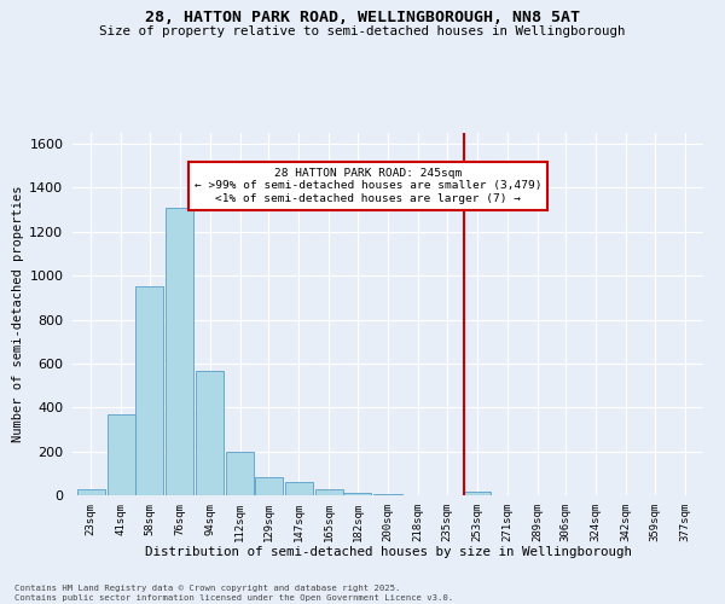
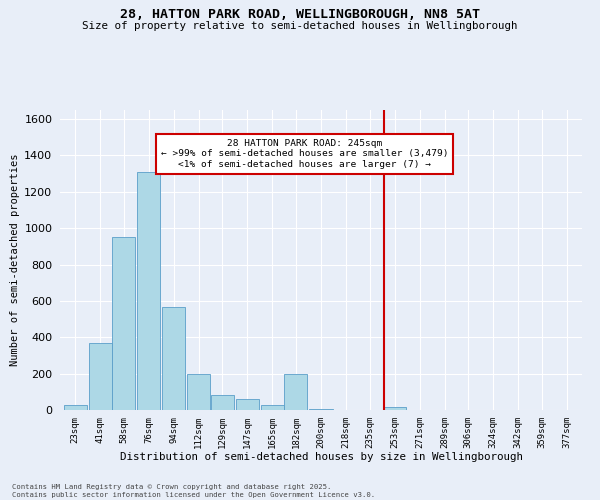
182sqm: 10 -> 200
